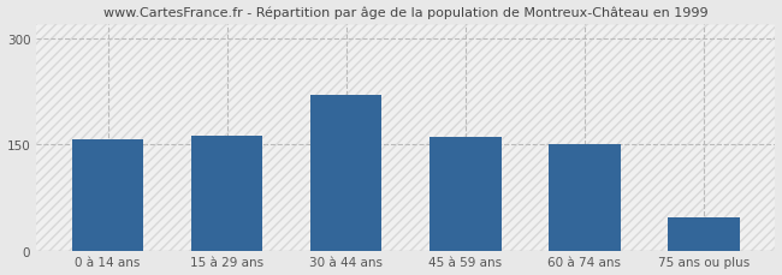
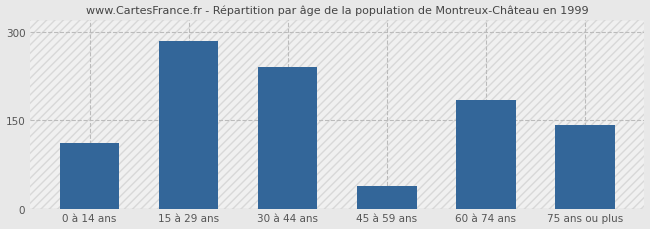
0 à 14 ans: 157 -> 112
15 à 29 ans: 163 -> 284
30 à 44 ans: 220 -> 240
45 à 59 ans: 160 -> 38
60 à 74 ans: 151 -> 184
75 ans ou plus: 47 -> 142
